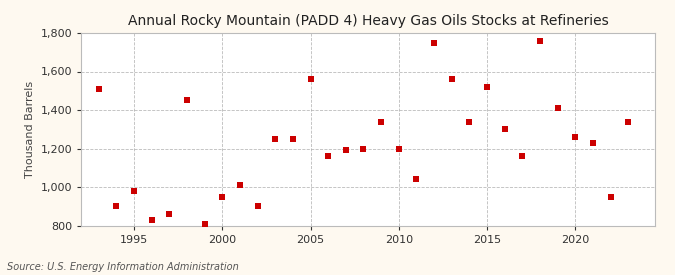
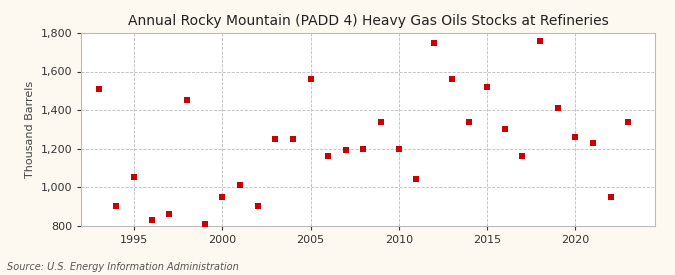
1995: 980 -> 1,050
